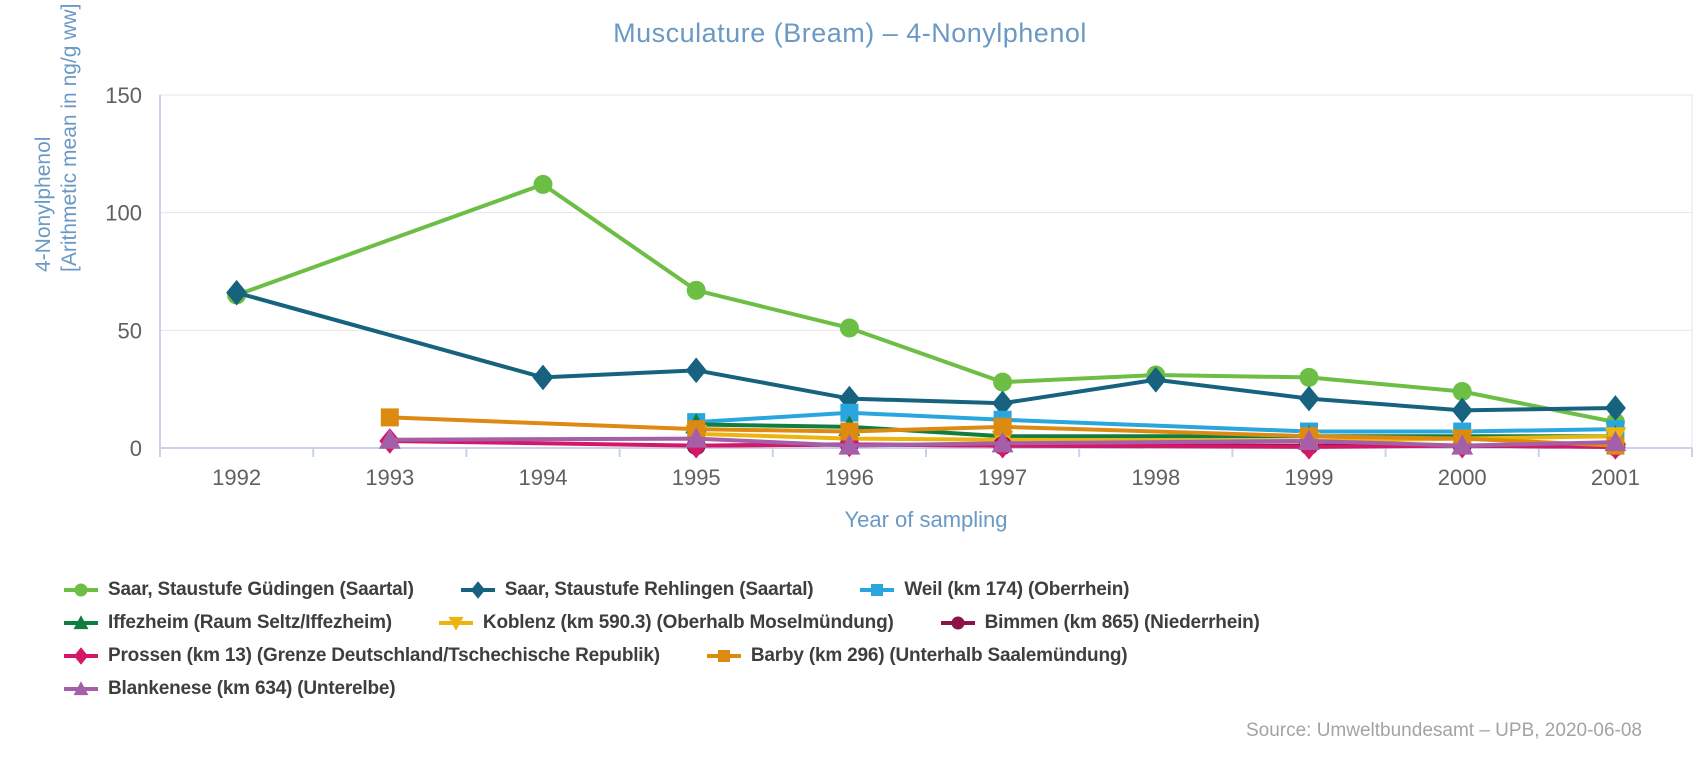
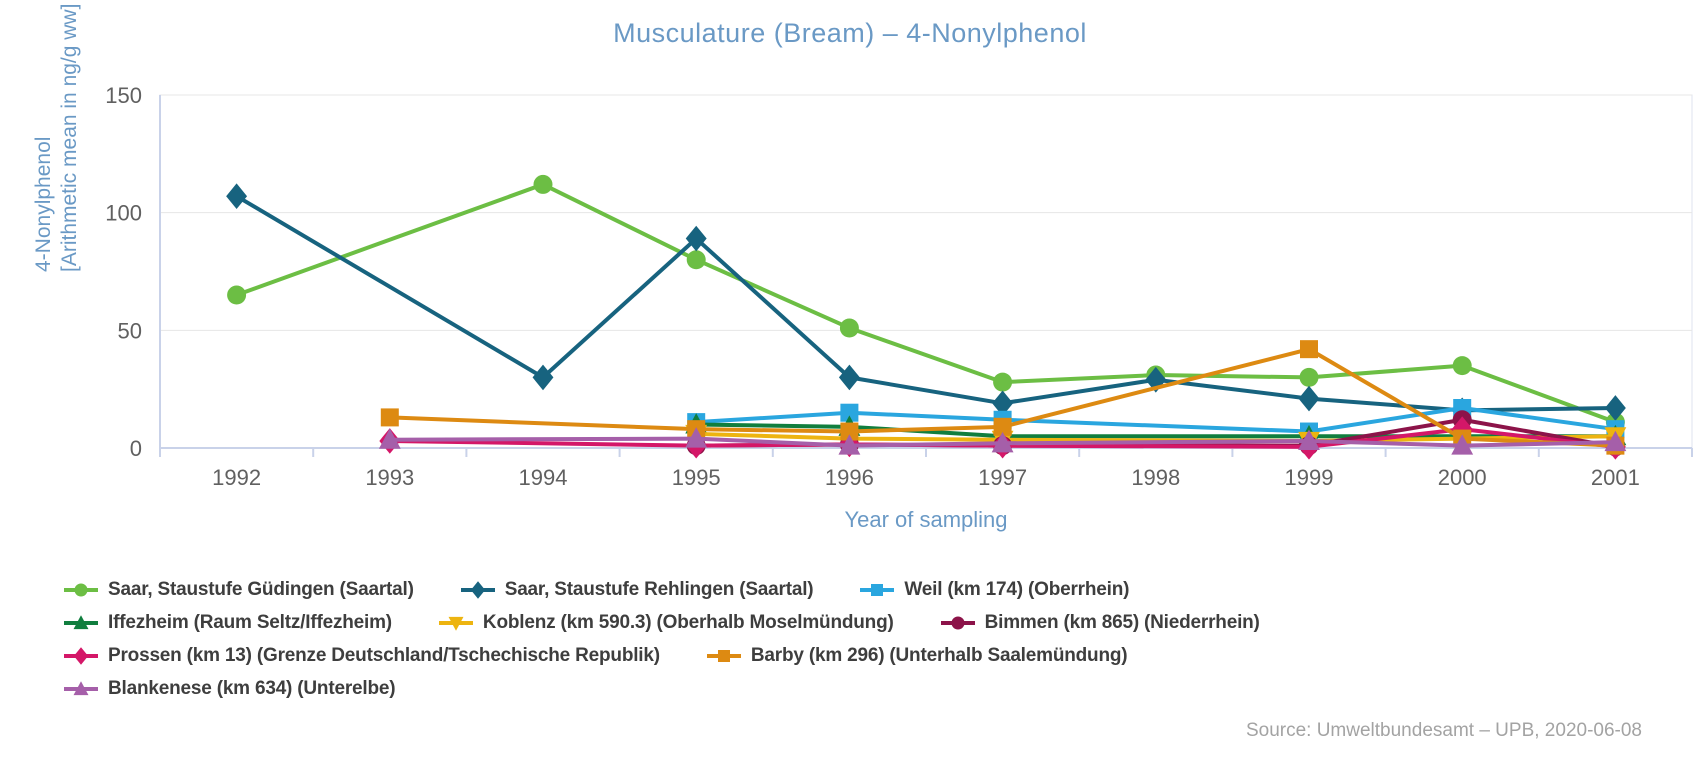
Saar, Staustufe Rehlingen (Saartal)/1992: 66 -> 107
Saar, Staustufe Güdingen (Saartal)/1995: 67 -> 80
Saar, Staustufe Rehlingen (Saartal)/1995: 33 -> 89
Saar, Staustufe Rehlingen (Saartal)/1996: 21 -> 30
Barby (km 296) (Unterhalb Saalemündung)/1999: 5 -> 42
Saar, Staustufe Güdingen (Saartal)/2000: 24 -> 35
Weil (km 174) (Oberrhein)/2000: 7 -> 17
Bimmen (km 865) (Niederrhein)/2000: 1 -> 12
Prossen (km 13) (Grenze Deutschland/Tschechische Republik)/2000: 1 -> 8
